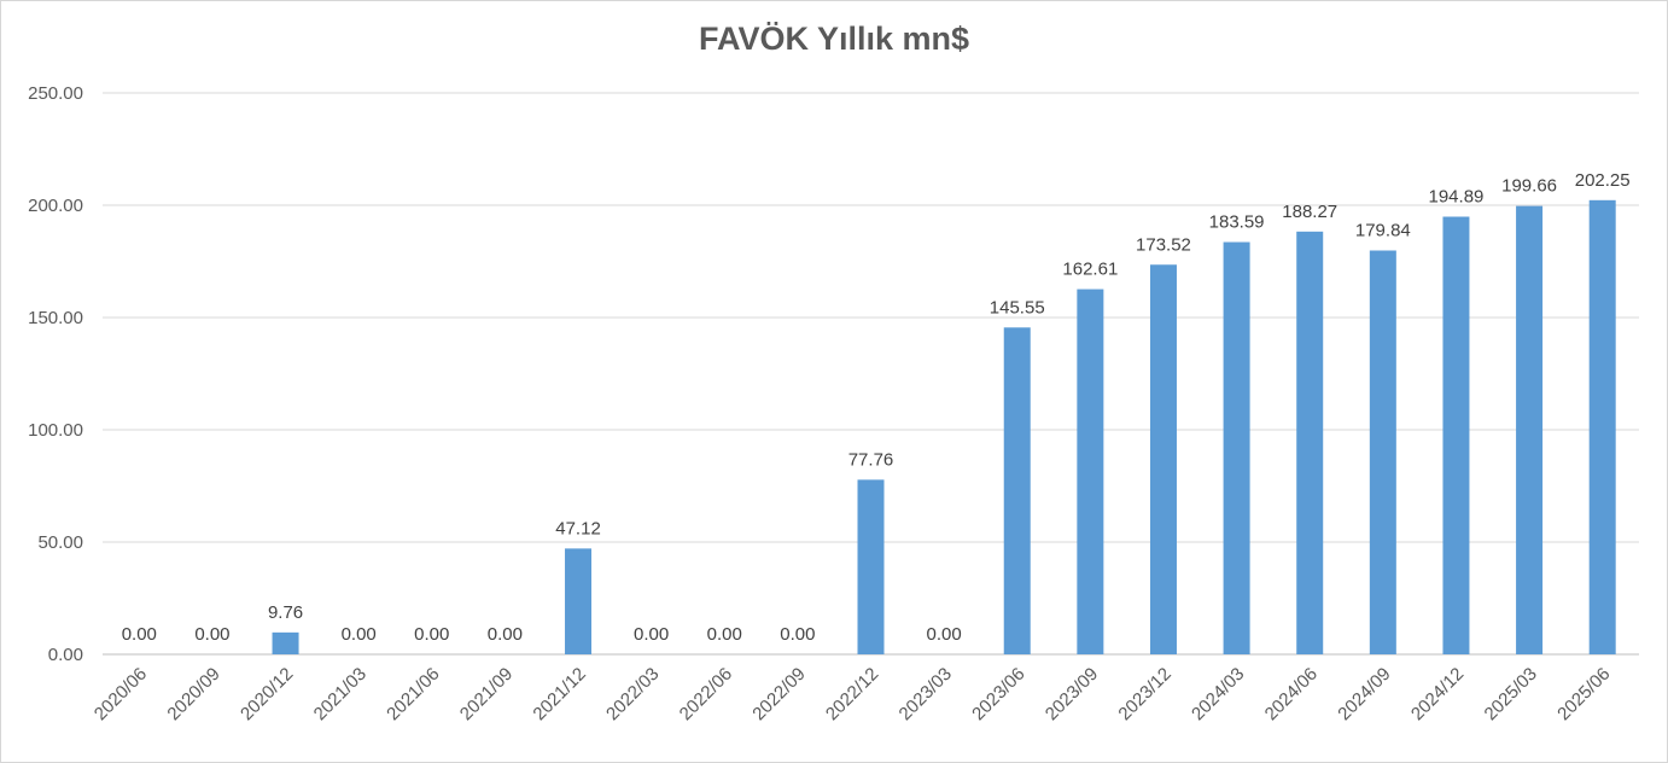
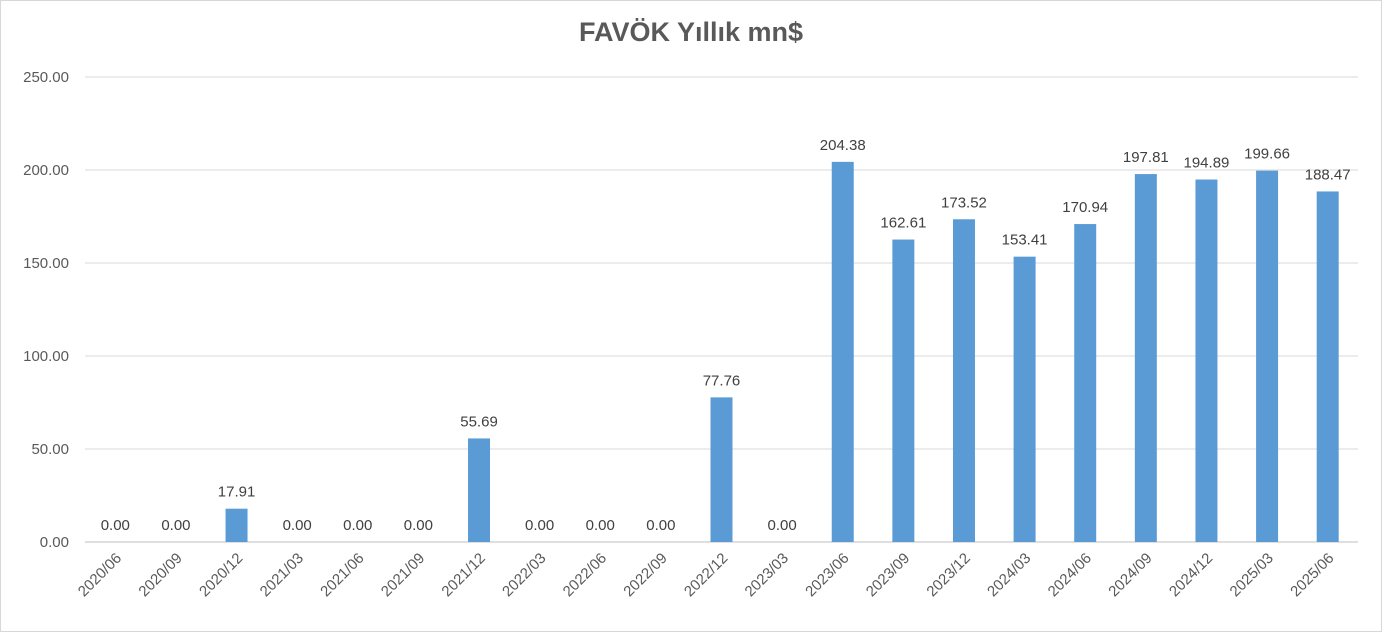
2020/12: 9.76 -> 17.91
2021/12: 47.12 -> 55.69
2023/06: 145.55 -> 204.38
2024/03: 183.59 -> 153.41
2024/06: 188.27 -> 170.94
2024/09: 179.84 -> 197.81
2025/06: 202.25 -> 188.47
